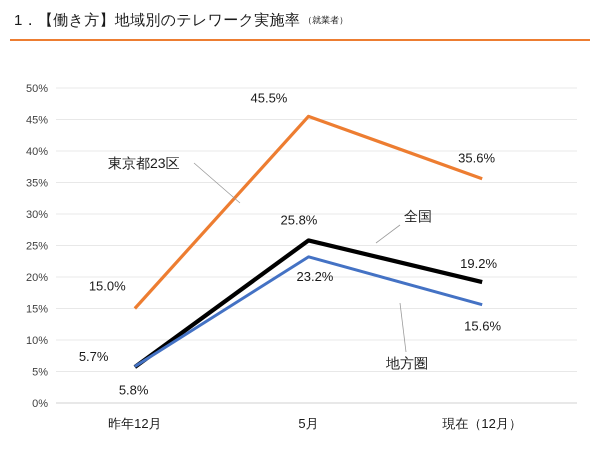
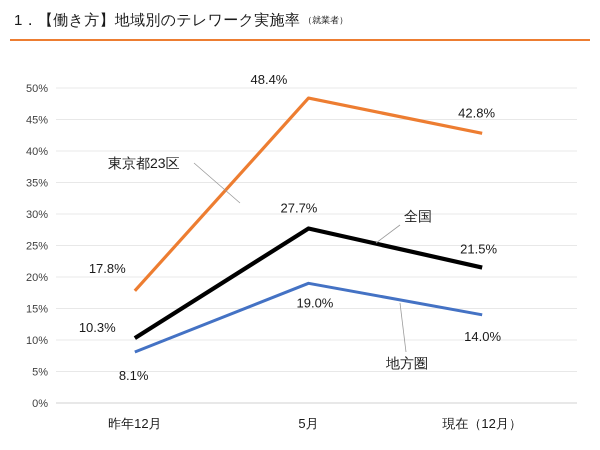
東京都23区/昨年12月: 15.0% -> 17.8%
全国/昨年12月: 5.7% -> 10.3%
地方圏/昨年12月: 5.8% -> 8.1%
東京都23区/5月: 45.5% -> 48.4%
全国/5月: 25.8% -> 27.7%
地方圏/5月: 23.2% -> 19.0%
東京都23区/現在（12月）: 35.6% -> 42.8%
全国/現在（12月）: 19.2% -> 21.5%
地方圏/現在（12月）: 15.6% -> 14.0%
